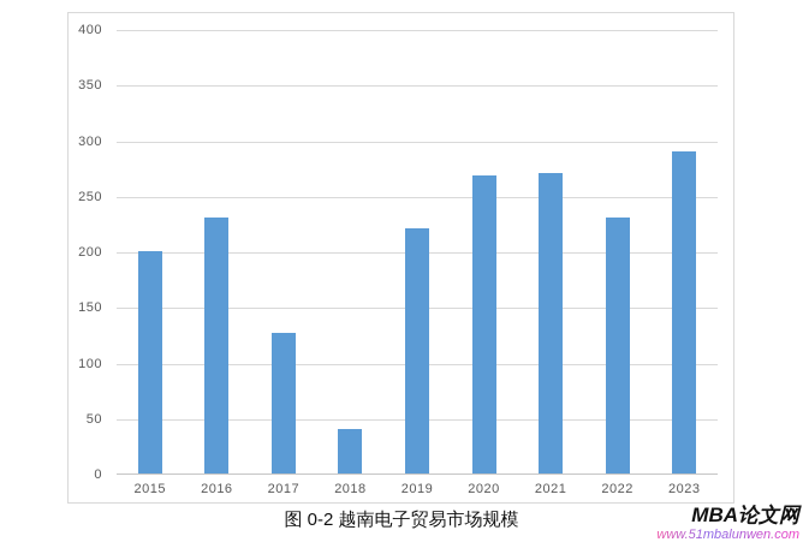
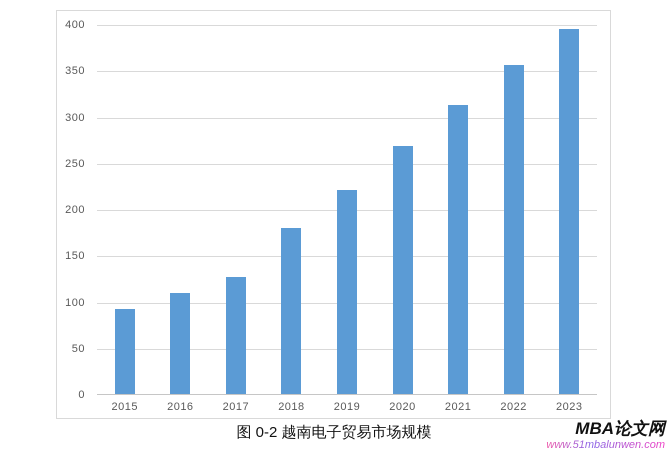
2015: 200 -> 90
2016: 230 -> 110
2018: 40 -> 180
2021: 270 -> 310
2022: 230 -> 360
2023: 290 -> 400
